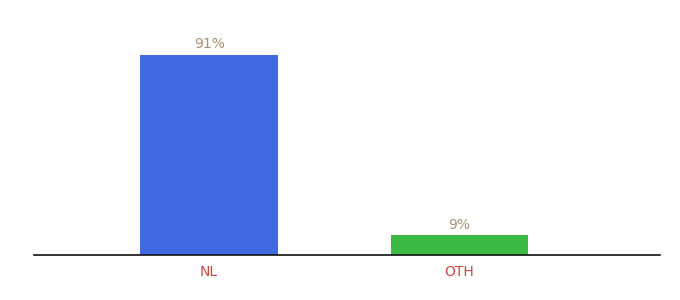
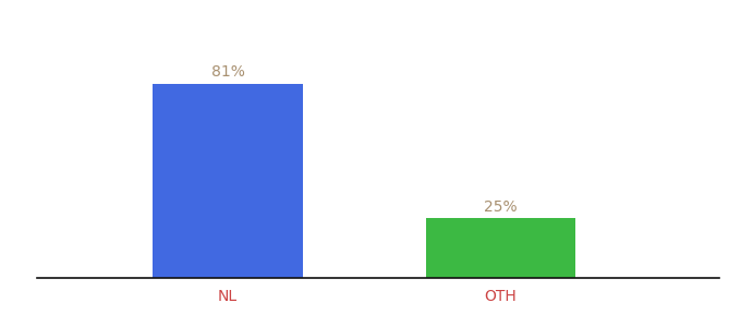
NL: 91% -> 81%
OTH: 9% -> 25%
